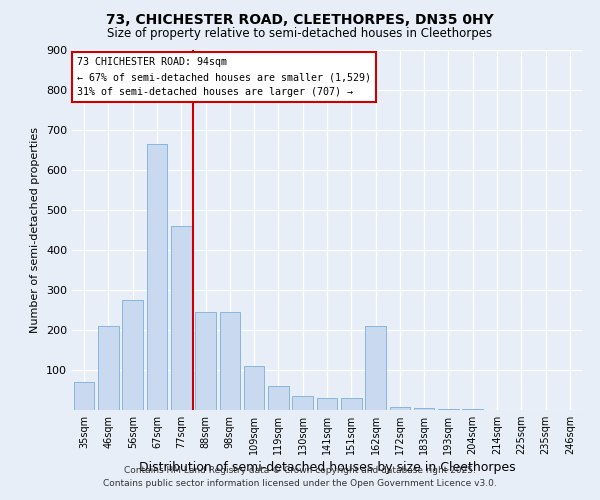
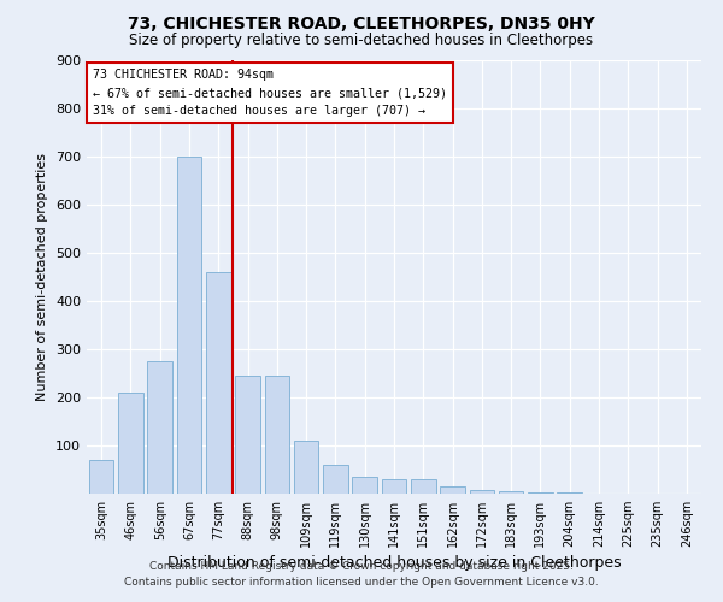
67sqm: 665 -> 700
162sqm: 210 -> 15
